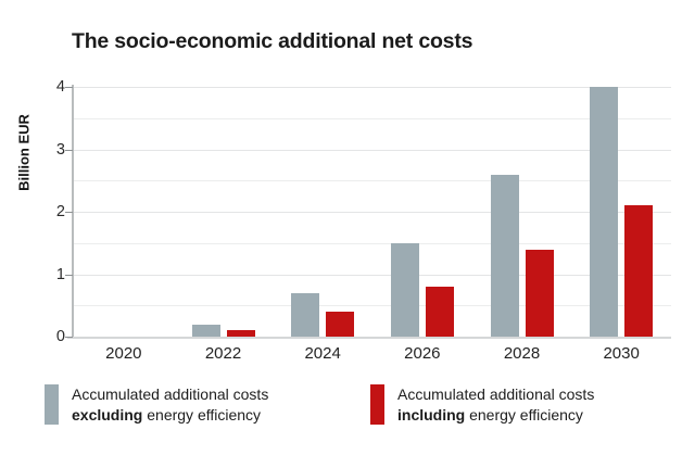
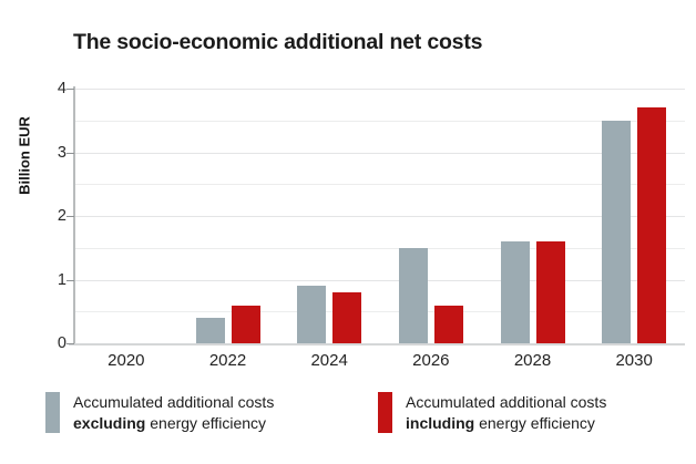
Accumulated additional costs excluding energy efficiency/2022: 0.2 -> 0.4
Accumulated additional costs including energy efficiency/2022: 0.1 -> 0.6
Accumulated additional costs excluding energy efficiency/2024: 0.7 -> 0.9
Accumulated additional costs including energy efficiency/2024: 0.4 -> 0.8
Accumulated additional costs including energy efficiency/2026: 0.8 -> 0.6
Accumulated additional costs excluding energy efficiency/2028: 2.6 -> 1.6
Accumulated additional costs including energy efficiency/2028: 1.4 -> 1.6
Accumulated additional costs excluding energy efficiency/2030: 4.0 -> 3.5
Accumulated additional costs including energy efficiency/2030: 2.1 -> 3.7
